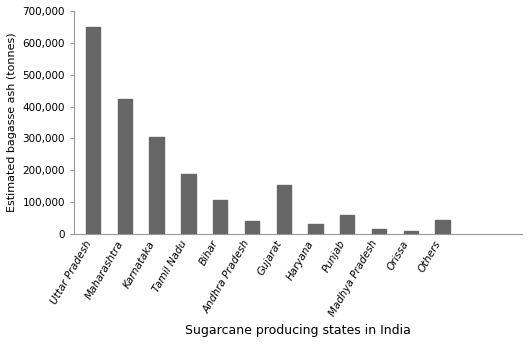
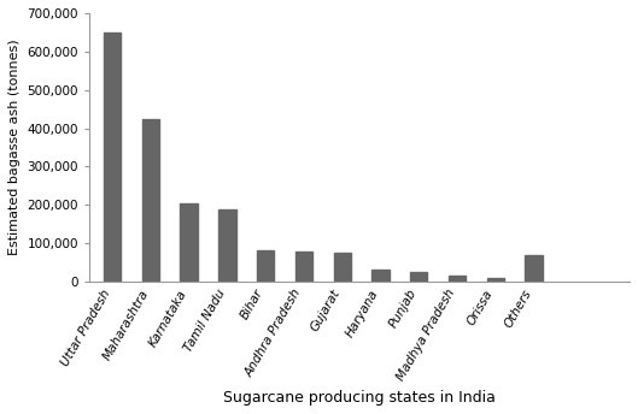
Karnataka: 305,000 -> 205,000
Bihar: 105,000 -> 80,000
Andhra Pradesh: 40,000 -> 78,000
Gujarat: 155,000 -> 75,000
Punjab: 60,000 -> 25,000
Others: 45,000 -> 68,000
